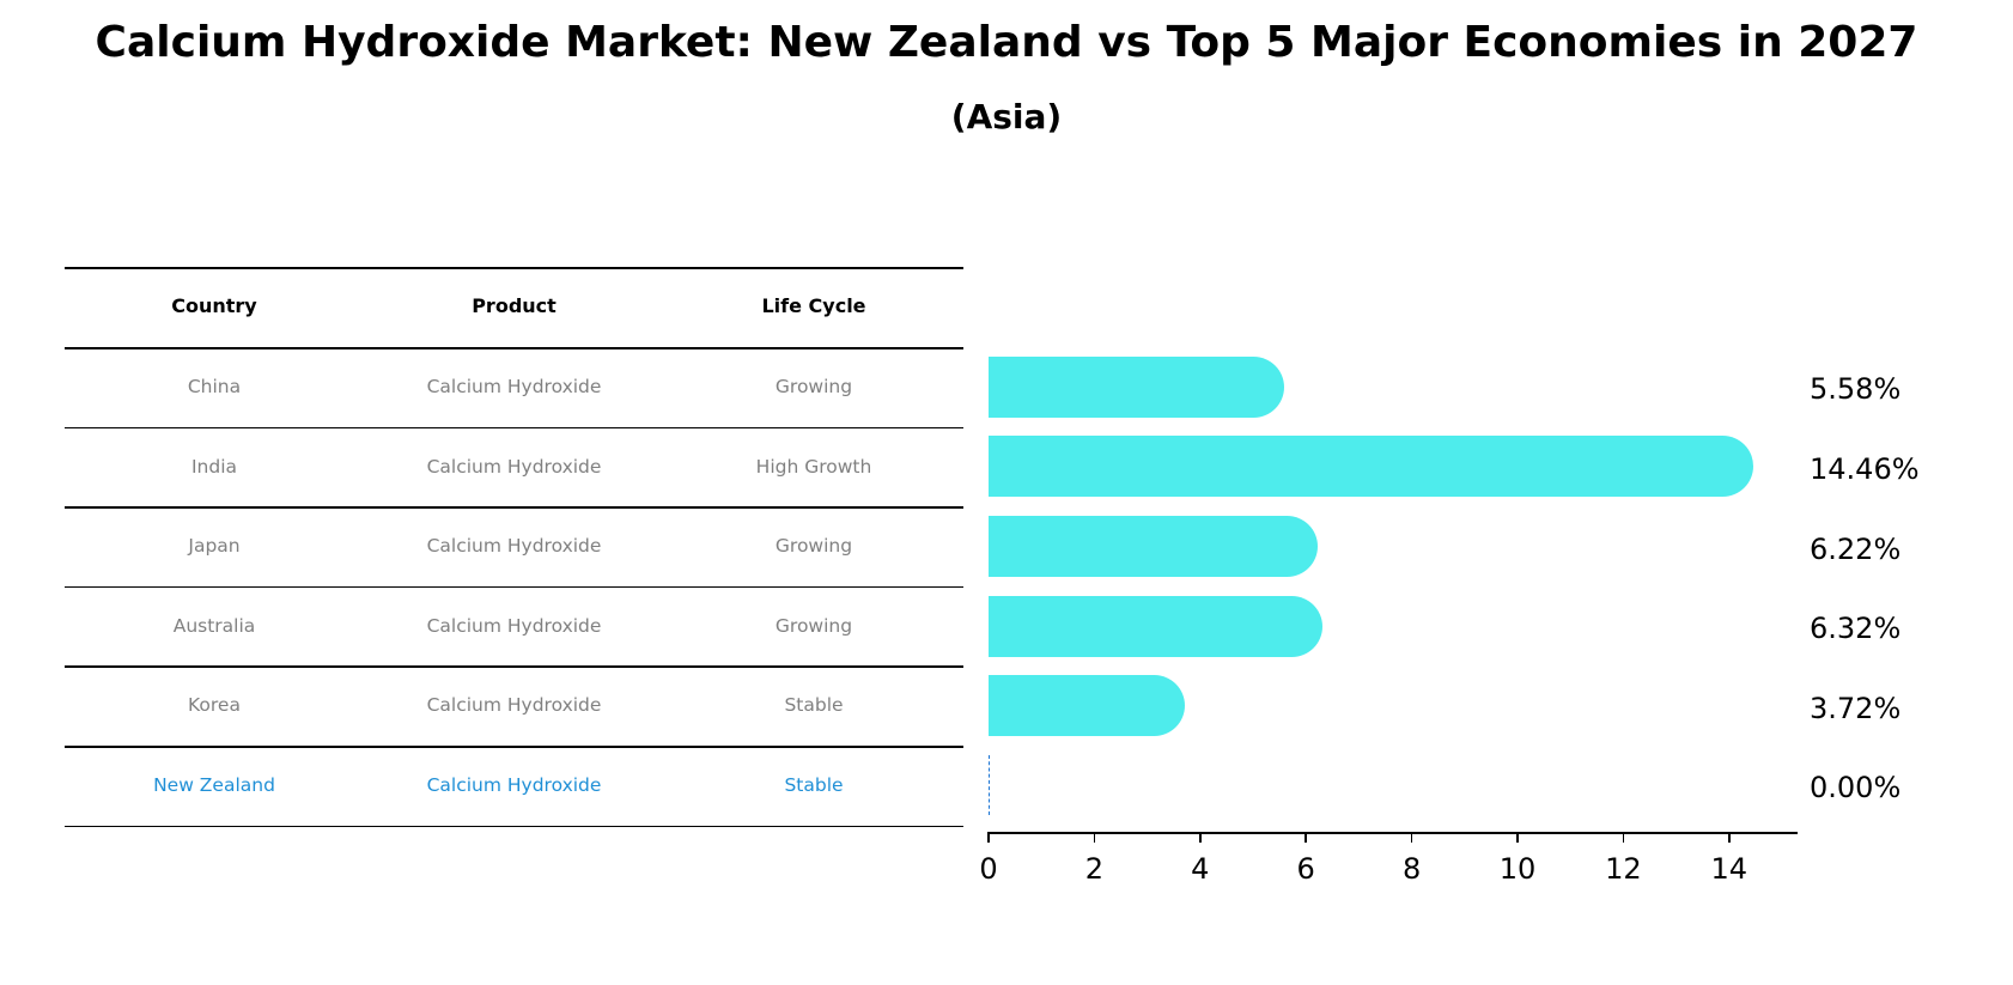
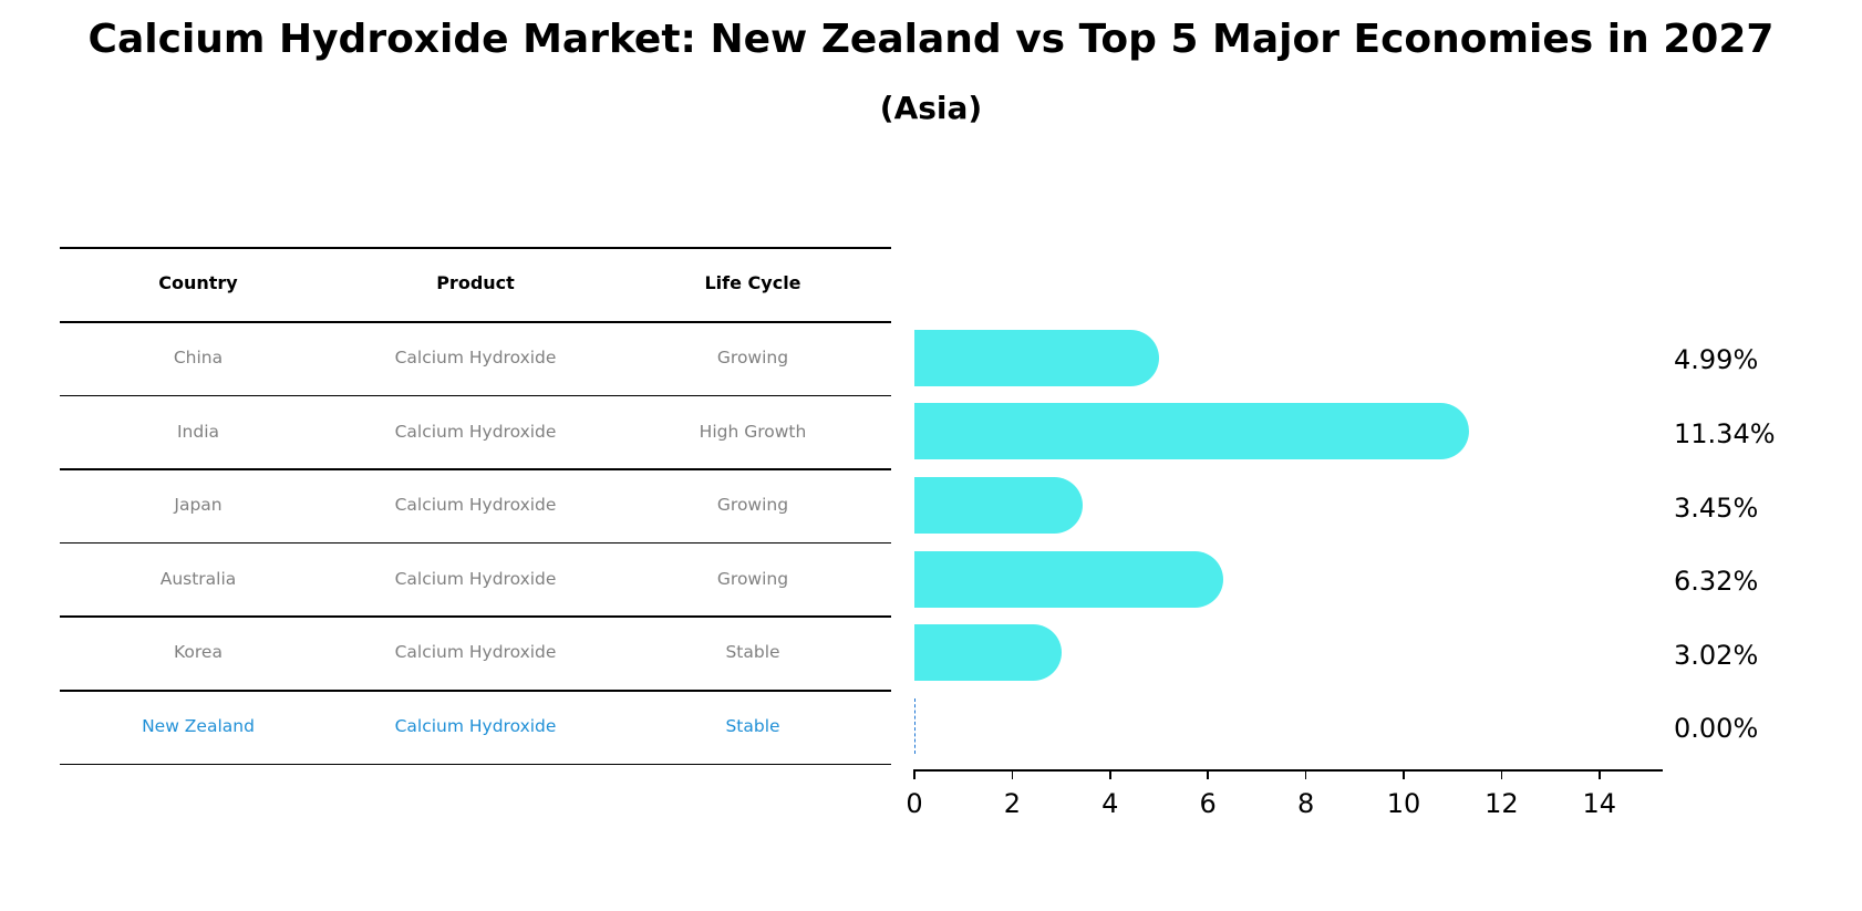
China: 5.58% -> 4.99%
India: 14.46% -> 11.34%
Japan: 6.22% -> 3.45%
Korea: 3.72% -> 3.02%
